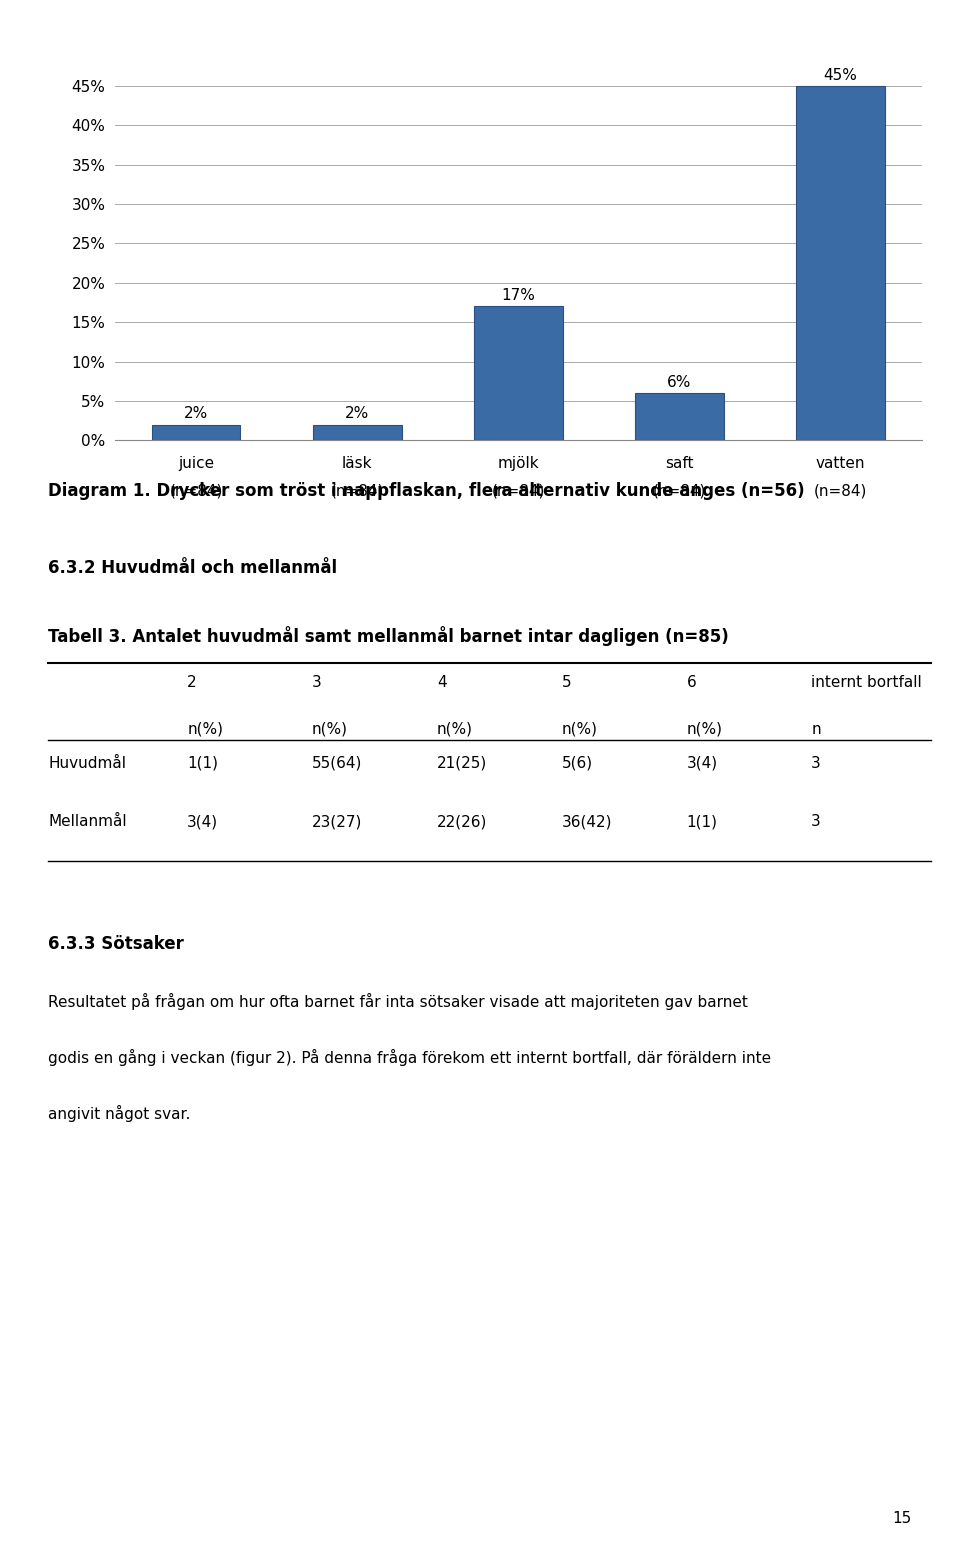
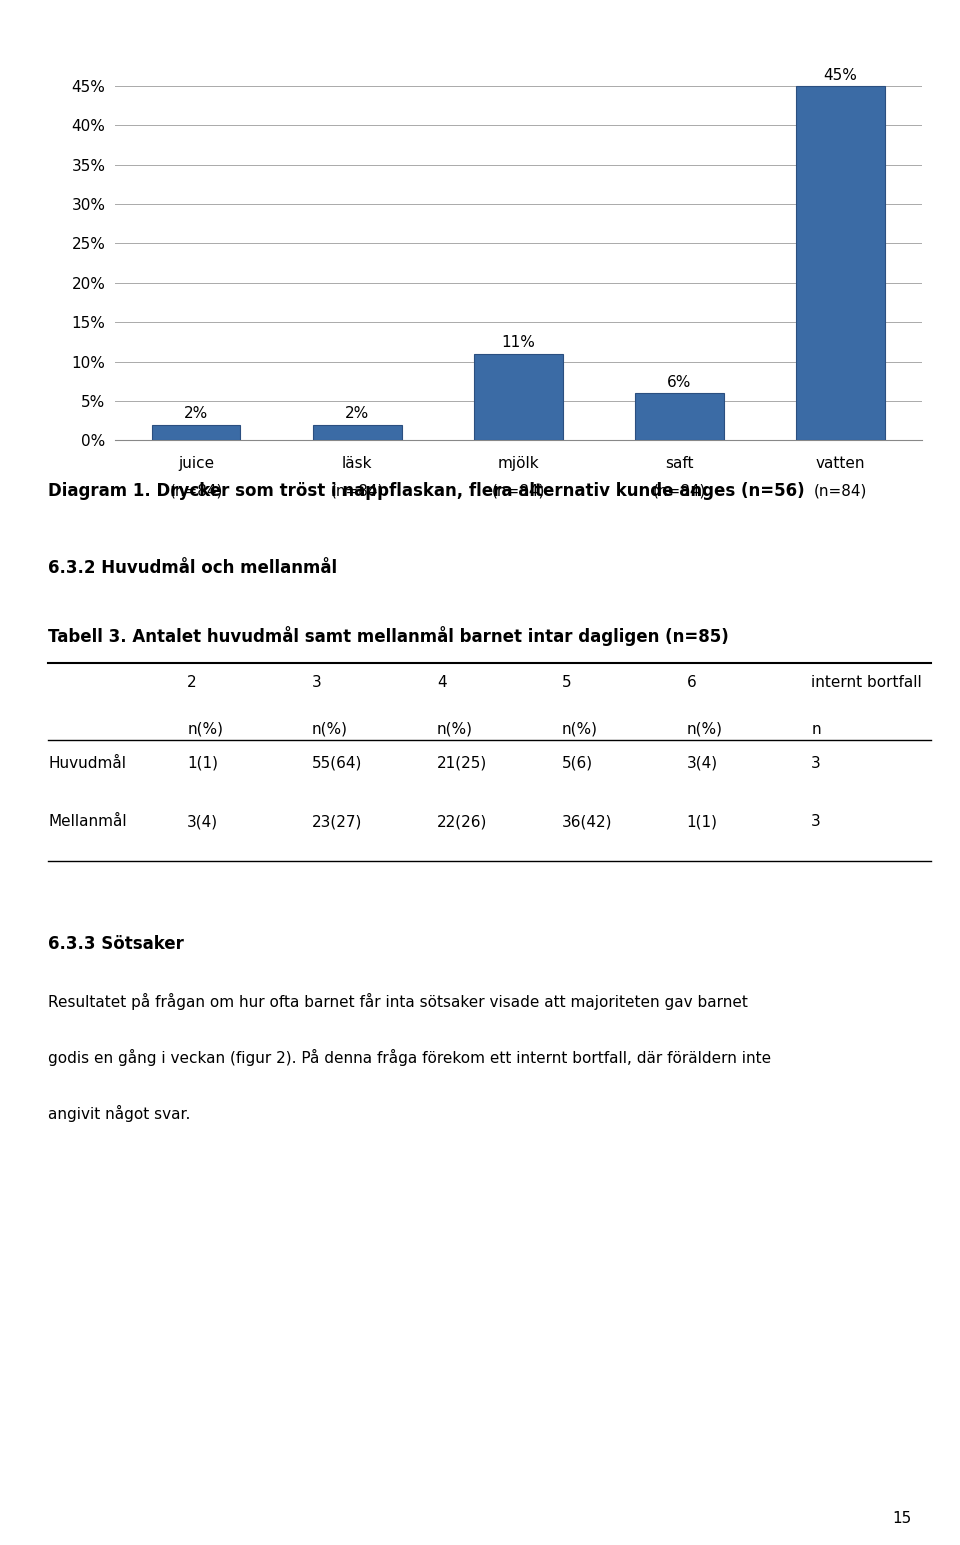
mjölk: 17% -> 11%
